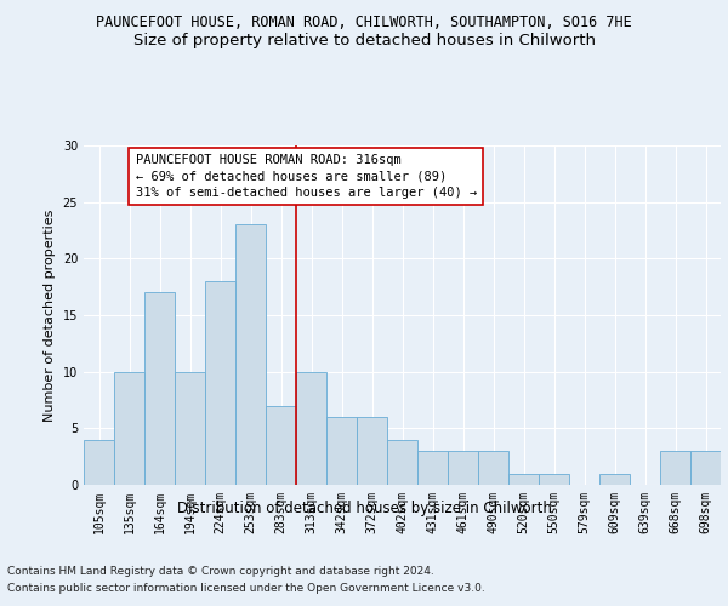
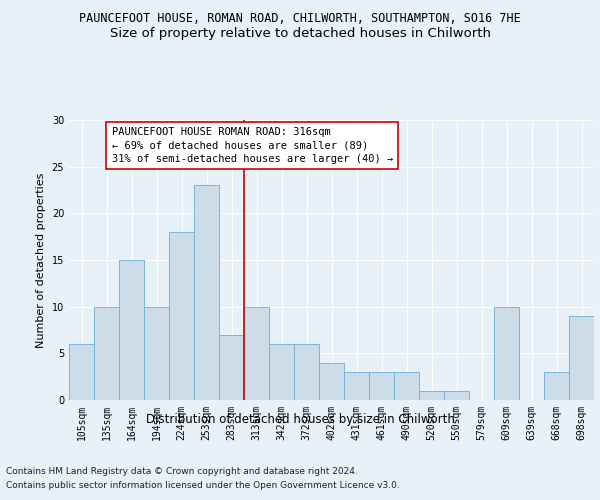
105sqm: 4 -> 6
164sqm: 17 -> 15
609sqm: 1 -> 10
698sqm: 3 -> 9
